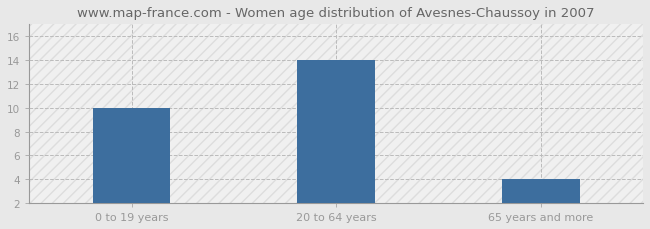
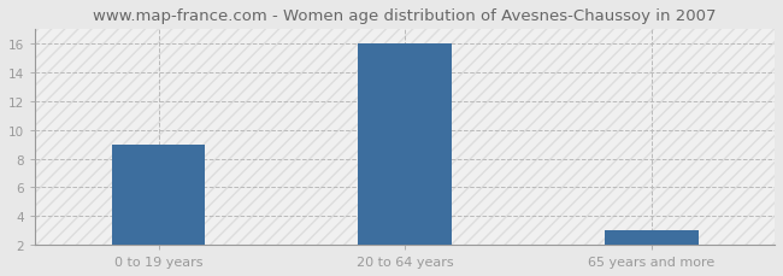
0 to 19 years: 10 -> 9
20 to 64 years: 14 -> 16
65 years and more: 4 -> 3
